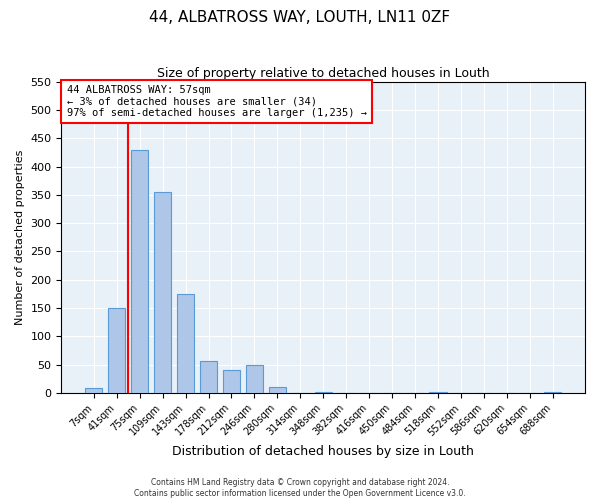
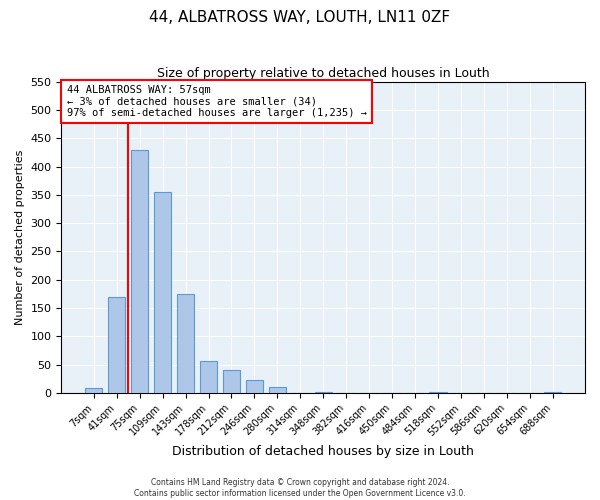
41sqm: 150 -> 170
246sqm: 50 -> 22
